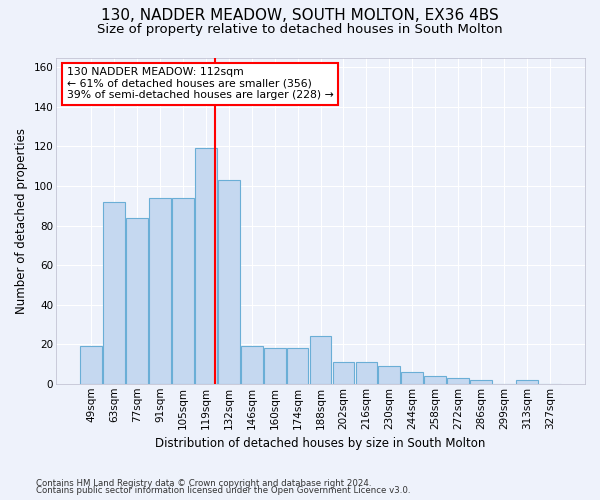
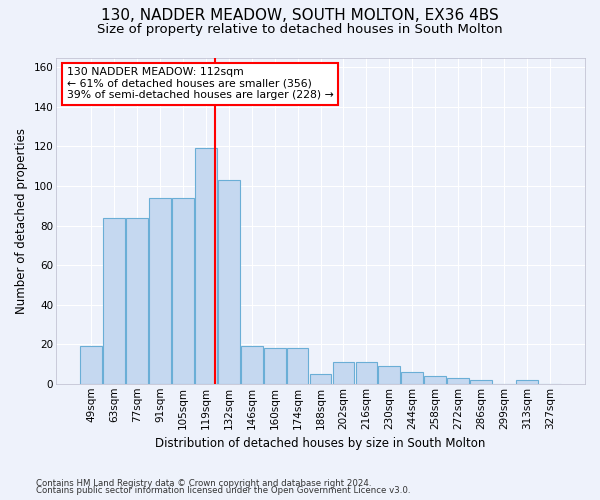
63sqm: 92 -> 84
188sqm: 24 -> 5
